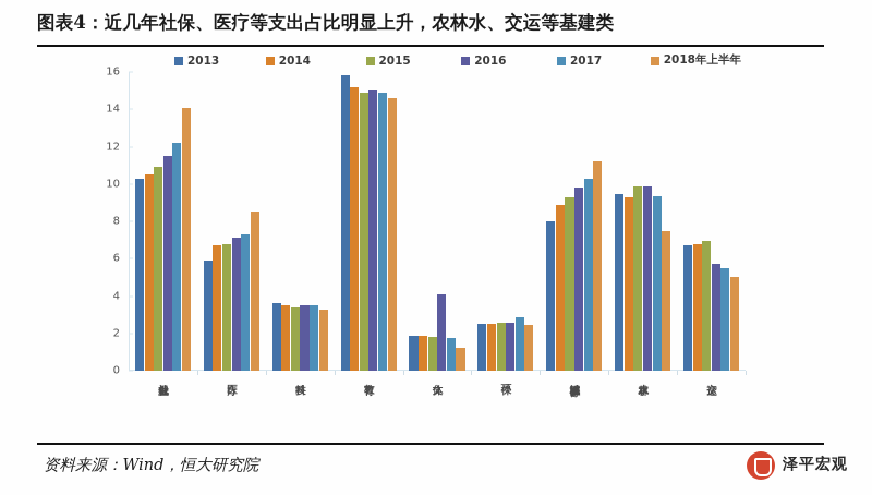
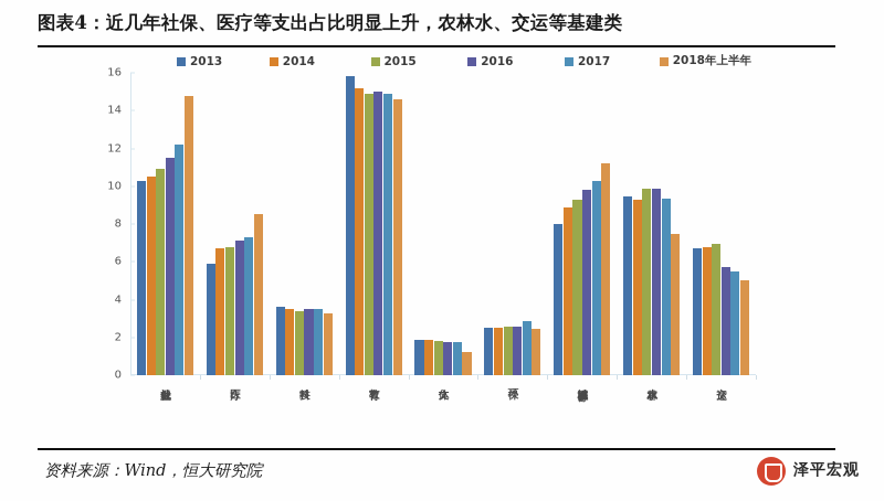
2018年上半年/社保就业: 14.1 -> 14.8
2016/文体: 4.1 -> 1.8
